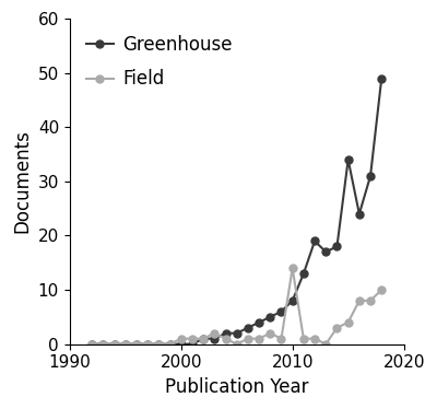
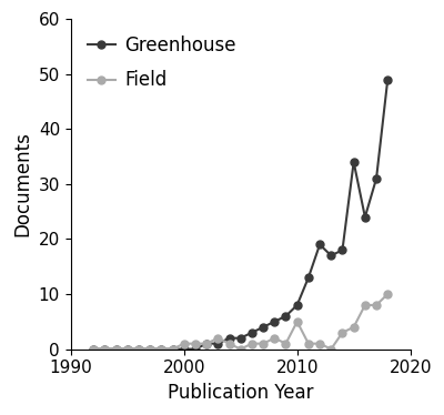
Field/2010: 14 -> 5
